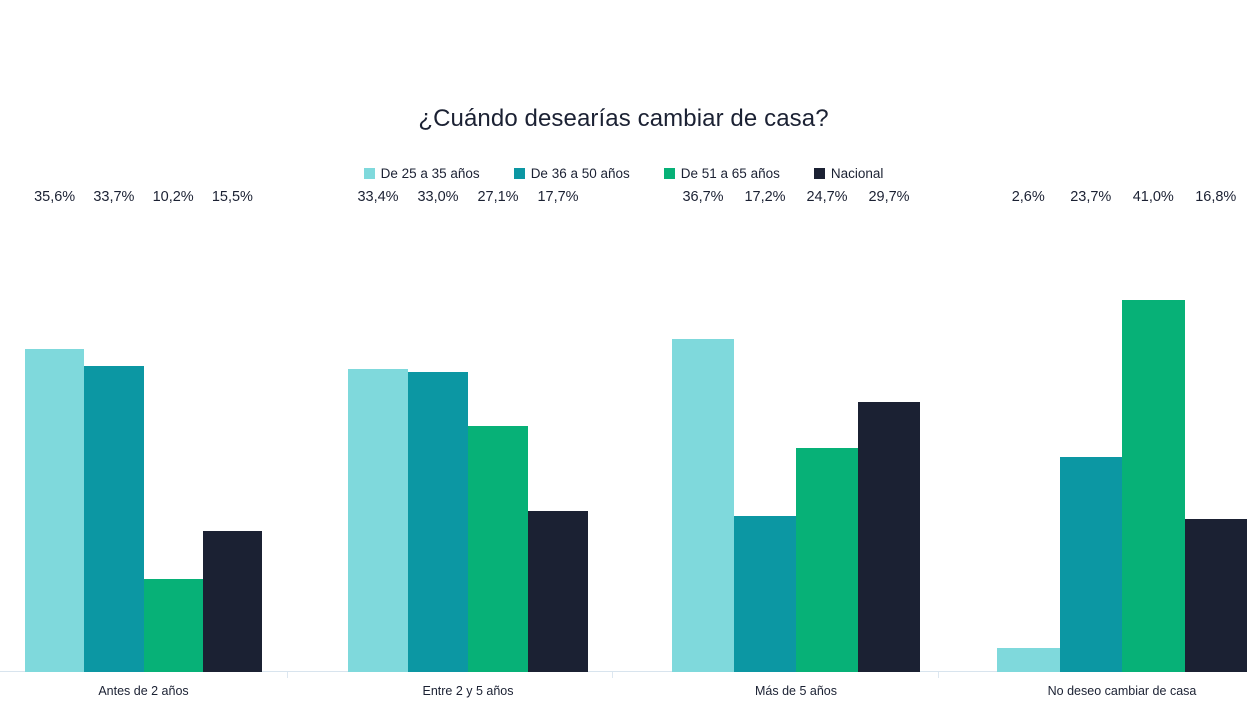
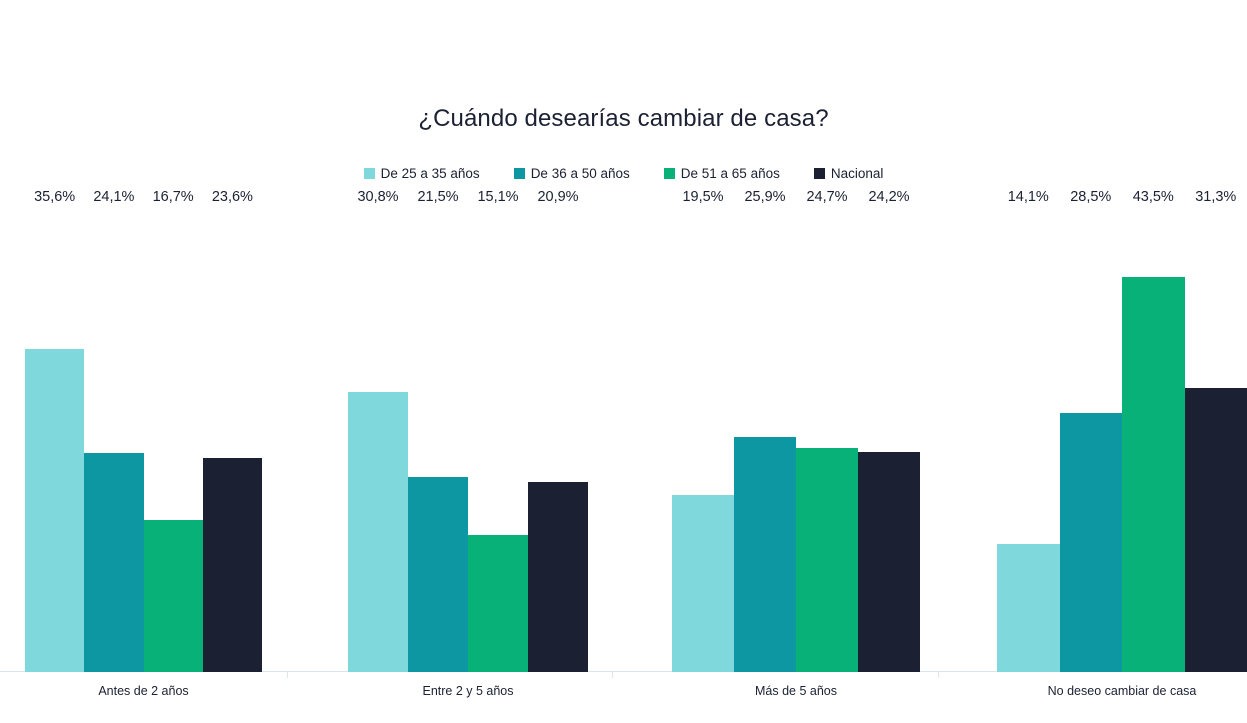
De 36 a 50 años/Antes de 2 años: 33,7% -> 24,1%
De 51 a 65 años/Antes de 2 años: 10,2% -> 16,7%
Nacional/Antes de 2 años: 15,5% -> 23,6%
De 25 a 35 años/Entre 2 y 5 años: 33,4% -> 30,8%
De 36 a 50 años/Entre 2 y 5 años: 33,0% -> 21,5%
De 51 a 65 años/Entre 2 y 5 años: 27,1% -> 15,1%
Nacional/Entre 2 y 5 años: 17,7% -> 20,9%
De 25 a 35 años/Más de 5 años: 36,7% -> 19,5%
De 36 a 50 años/Más de 5 años: 17,2% -> 25,9%
Nacional/Más de 5 años: 29,7% -> 24,2%
De 25 a 35 años/No deseo cambiar de casa: 2,6% -> 14,1%
De 36 a 50 años/No deseo cambiar de casa: 23,7% -> 28,5%
De 51 a 65 años/No deseo cambiar de casa: 41,0% -> 43,5%
Nacional/No deseo cambiar de casa: 16,8% -> 31,3%
